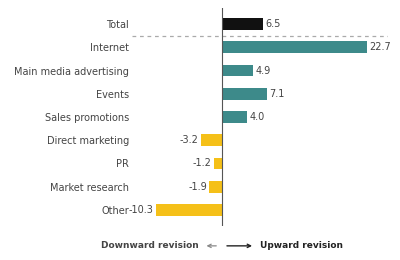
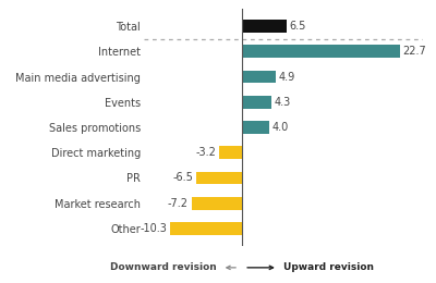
Events: 7.1 -> 4.3
PR: -1.2 -> -6.5
Market research: -1.9 -> -7.2
